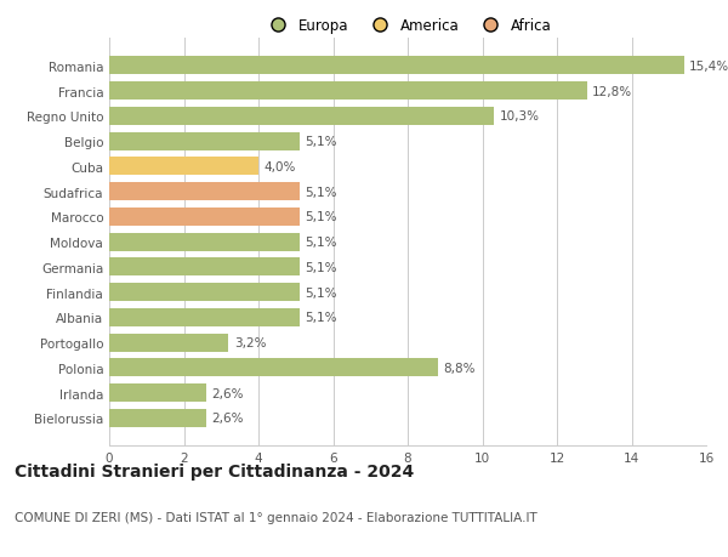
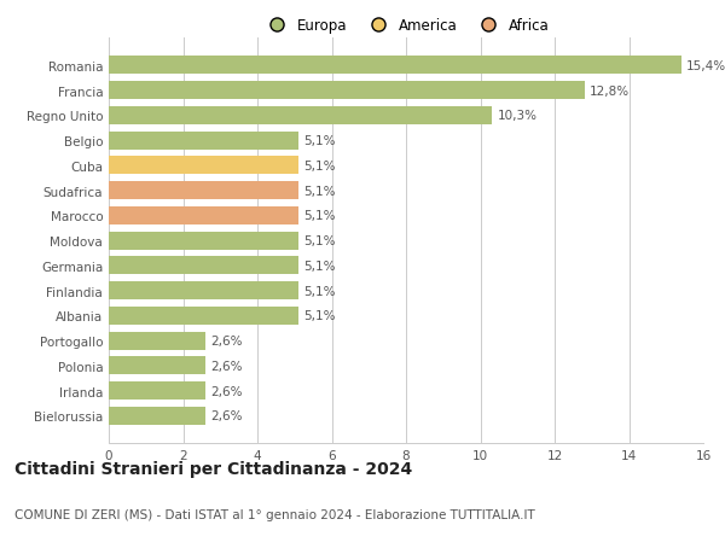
Cuba: 4,0% -> 5,1%
Portogallo: 3,2% -> 2,6%
Polonia: 8,8% -> 2,6%
